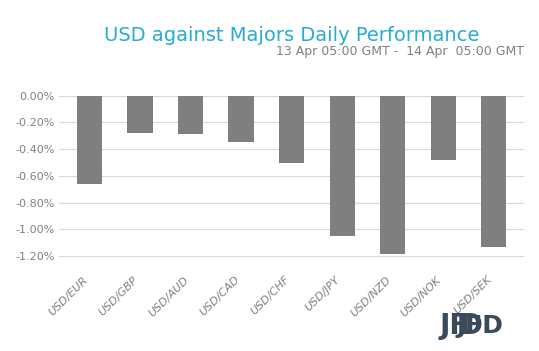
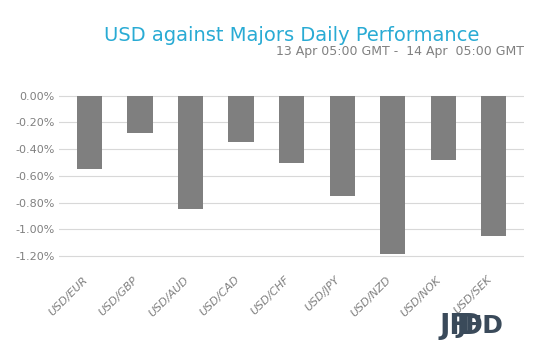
USD/EUR: -0.66% -> -0.55%
USD/AUD: -0.29% -> -0.85%
USD/JPY: -1.05% -> -0.75%
USD/SEK: -1.13% -> -1.05%
